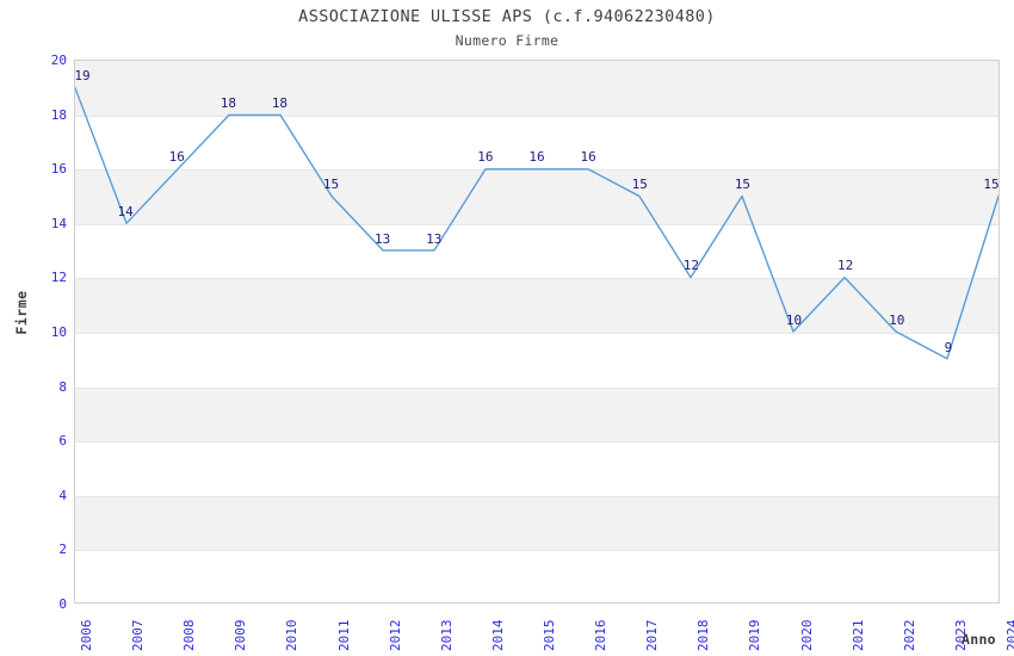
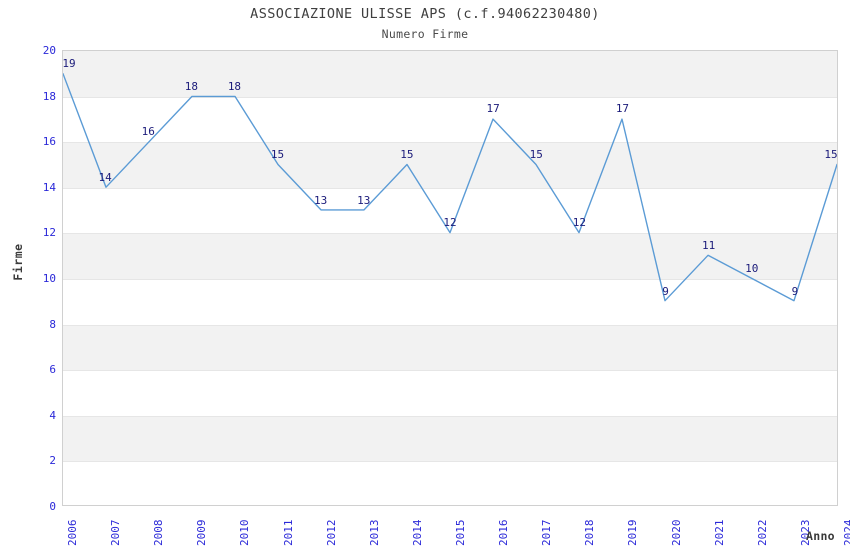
2014: 16 -> 15
2015: 16 -> 12
2016: 16 -> 17
2019: 15 -> 17
2020: 10 -> 9
2021: 12 -> 11
